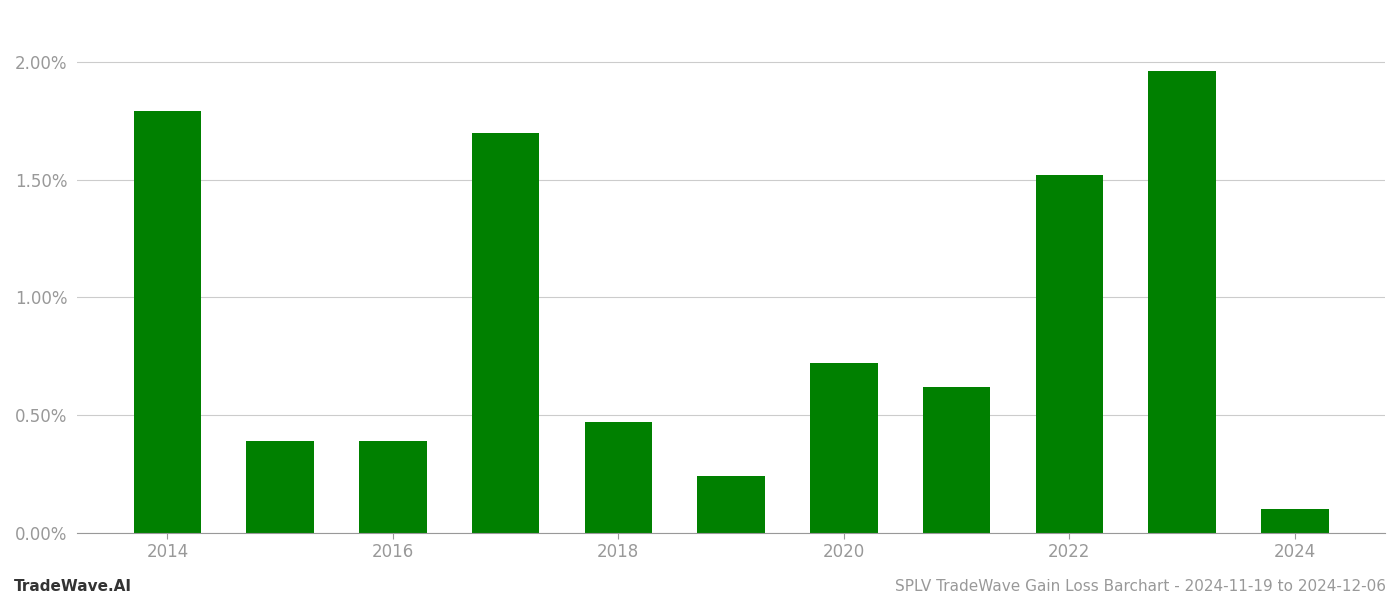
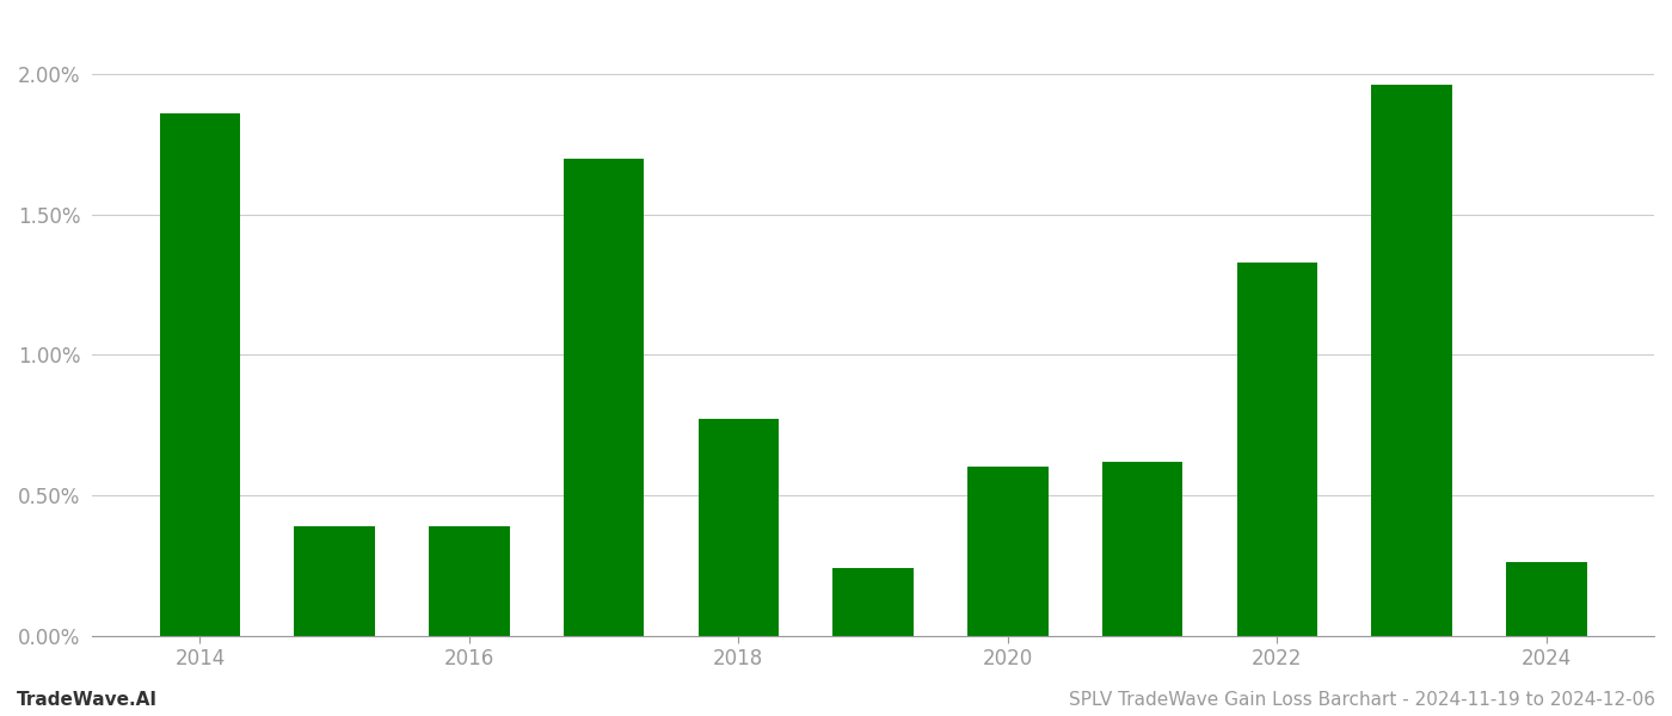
2014: 1.79% -> 1.86%
2018: 0.47% -> 0.77%
2020: 0.72% -> 0.60%
2022: 1.52% -> 1.33%
2024: 0.10% -> 0.26%
